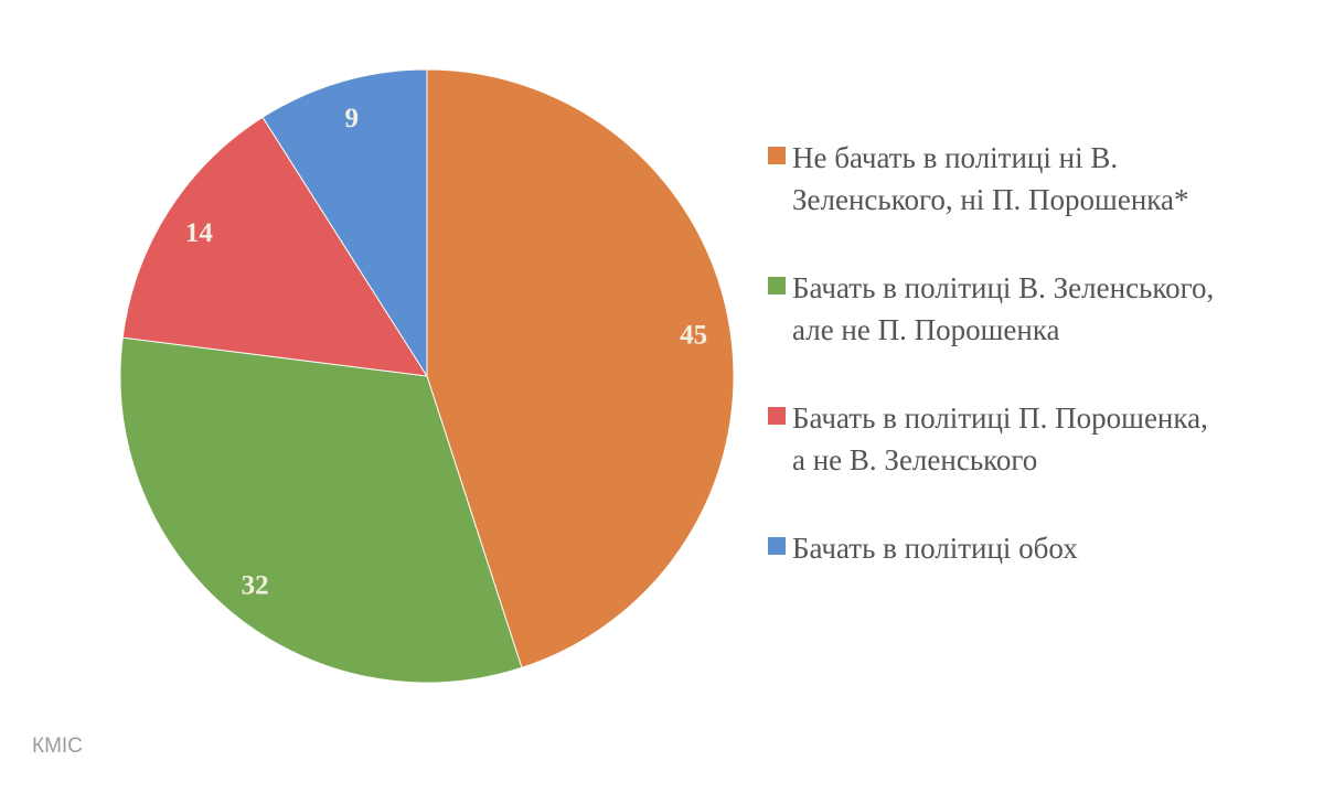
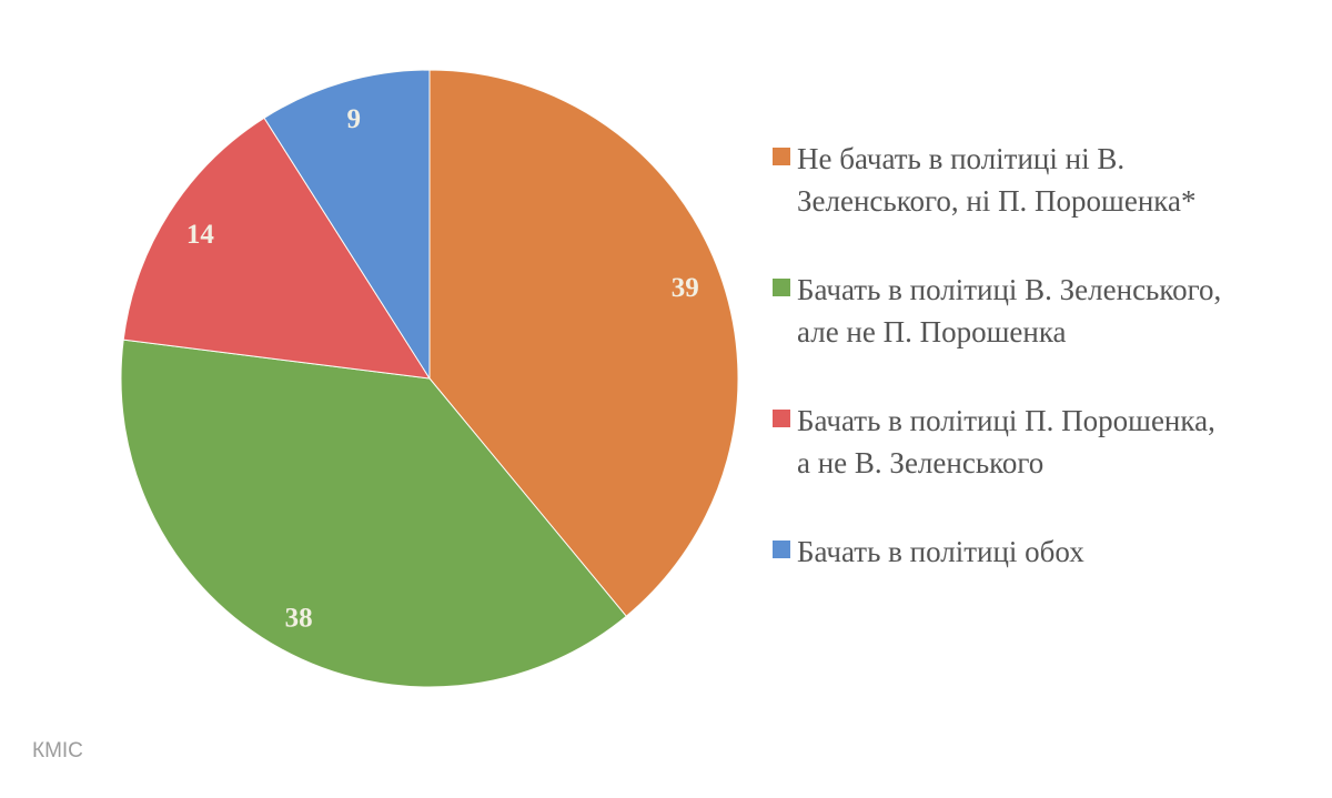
Не бачать в політиці ні В. Зеленського, ні П. Порошенка*: 45 -> 39
Бачать в політиці В. Зеленського, але не П. Порошенка: 32 -> 38
